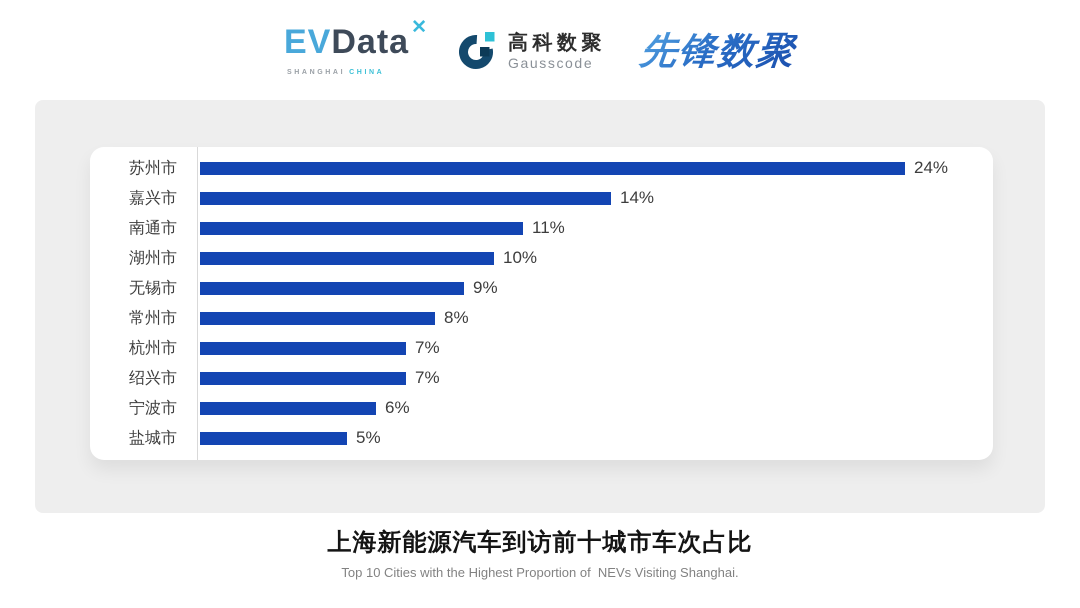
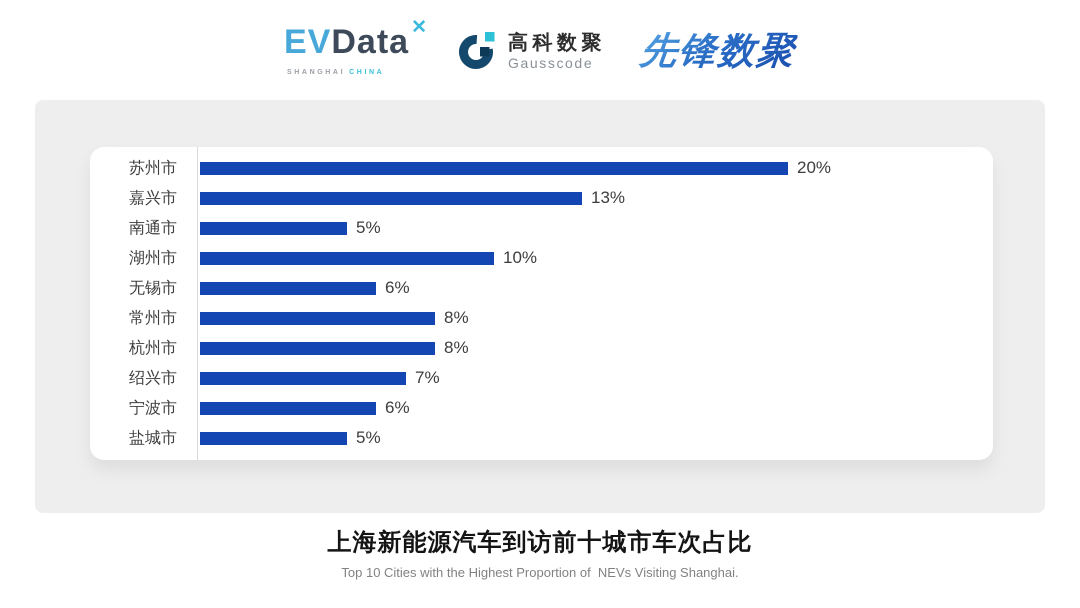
苏州市: 24% -> 20%
嘉兴市: 14% -> 13%
南通市: 11% -> 5%
无锡市: 9% -> 6%
杭州市: 7% -> 8%
